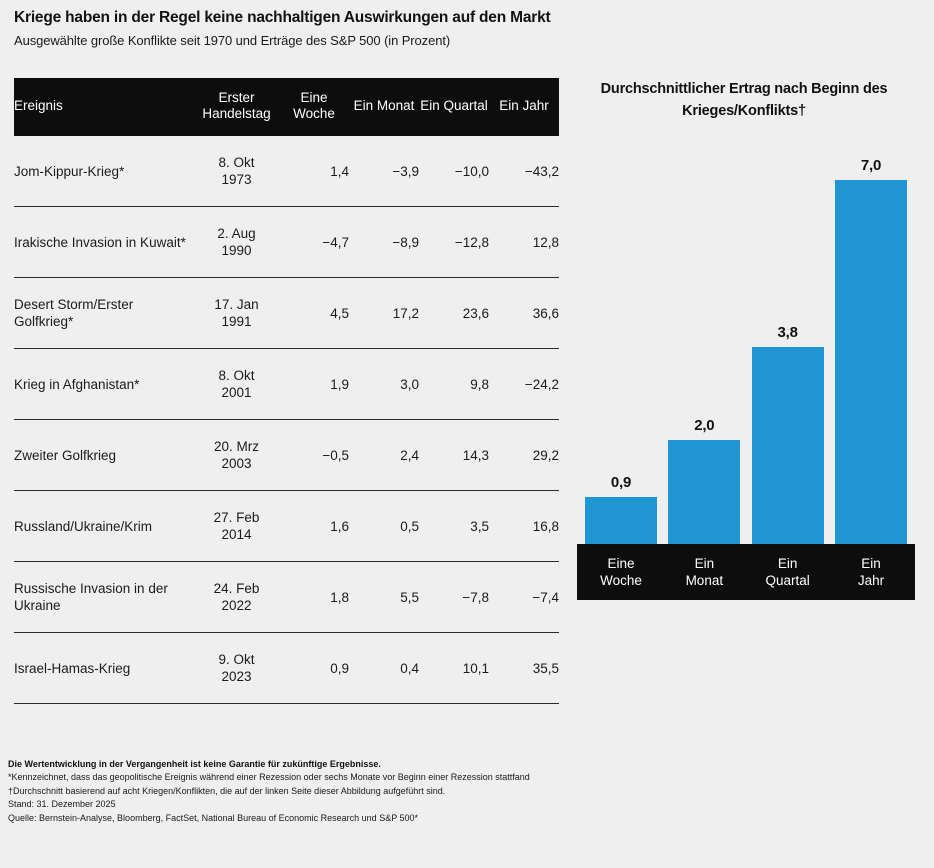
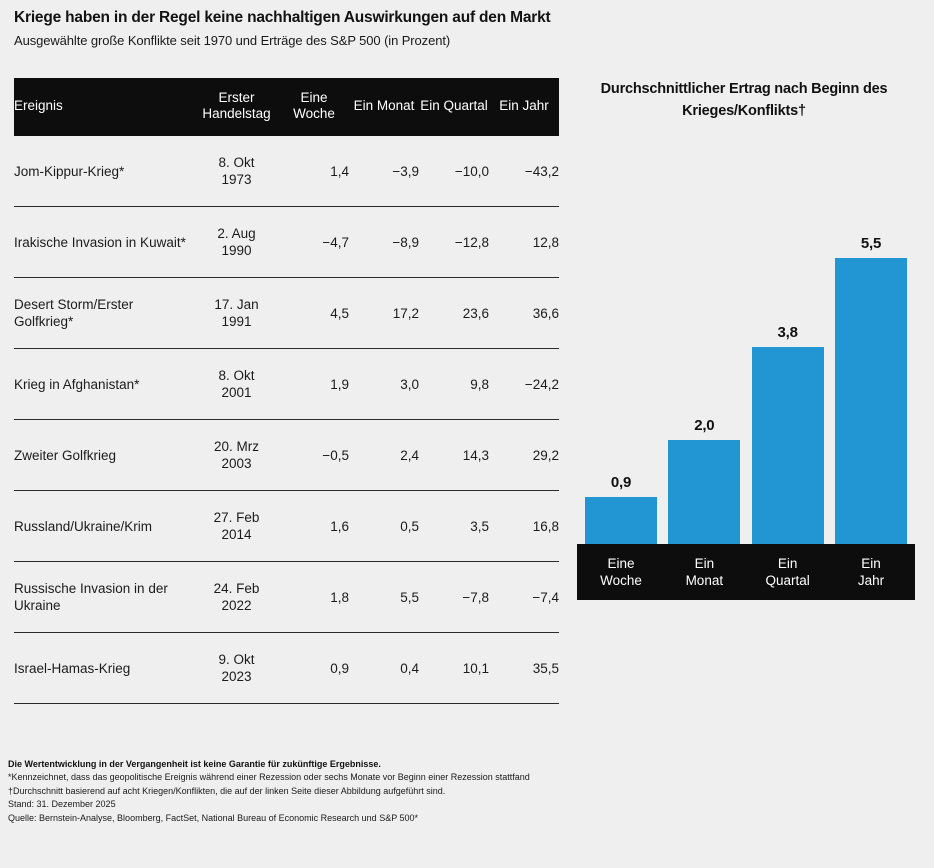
Ein Jahr: 7,0 -> 5,5
